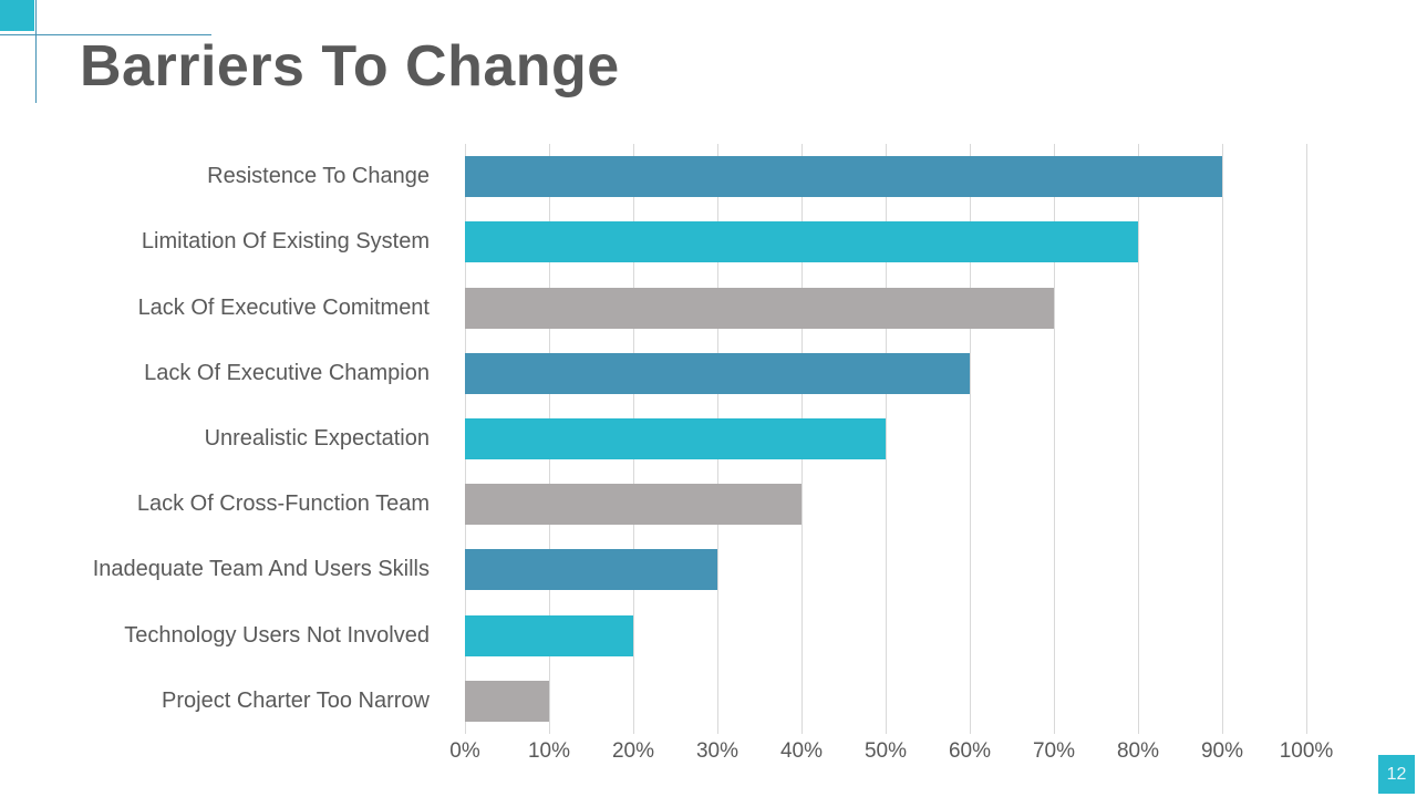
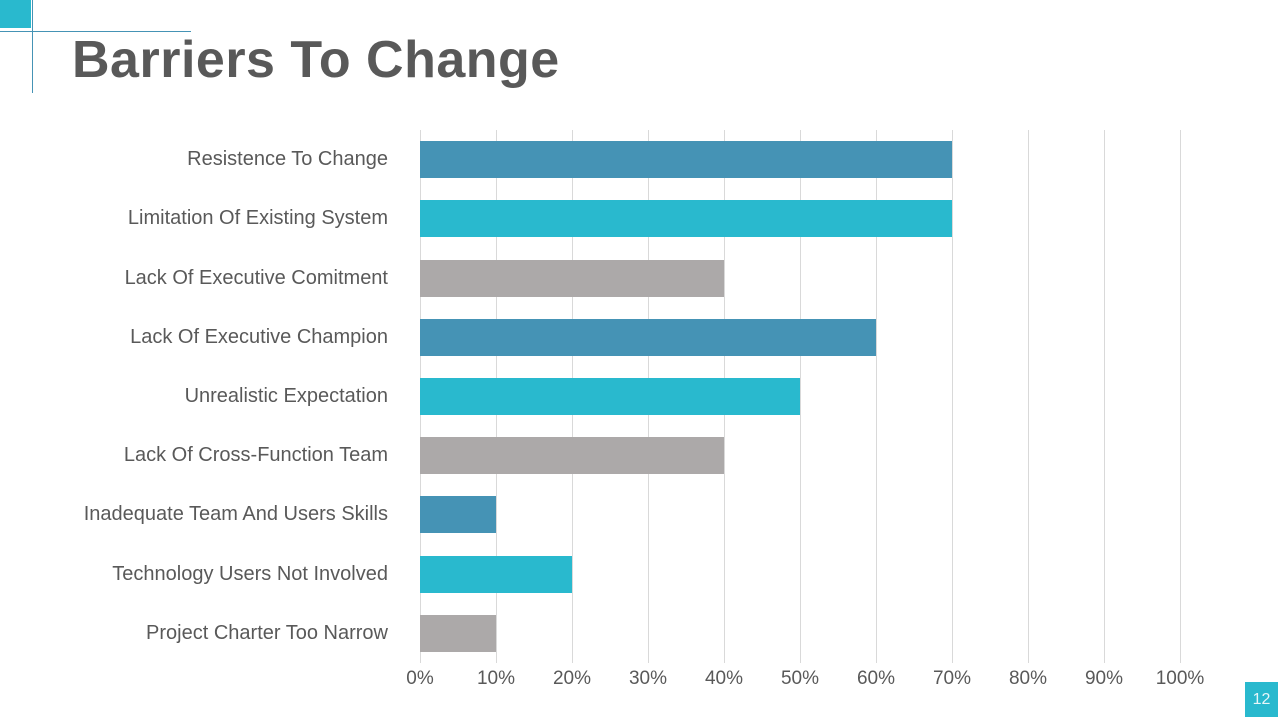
Resistence To Change: 90% -> 70%
Limitation Of Existing System: 80% -> 70%
Lack Of Executive Comitment: 70% -> 40%
Inadequate Team And Users Skills: 30% -> 10%
